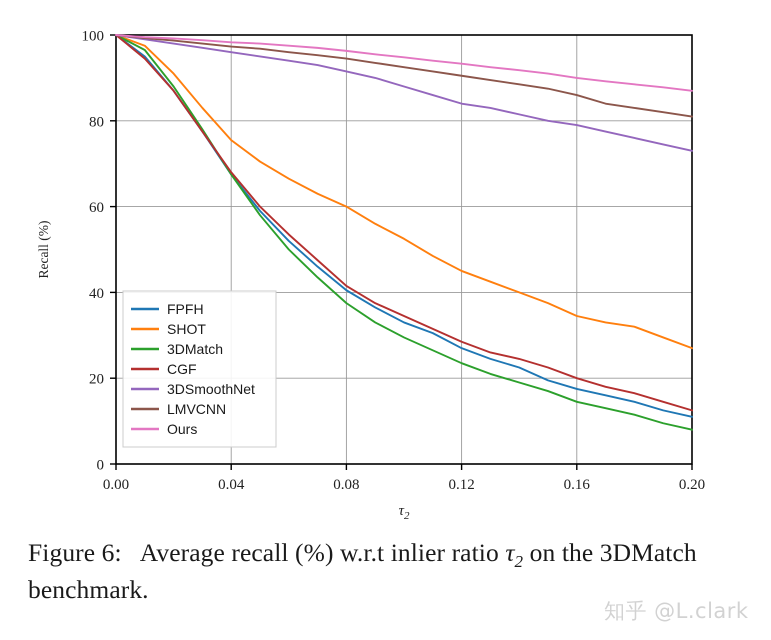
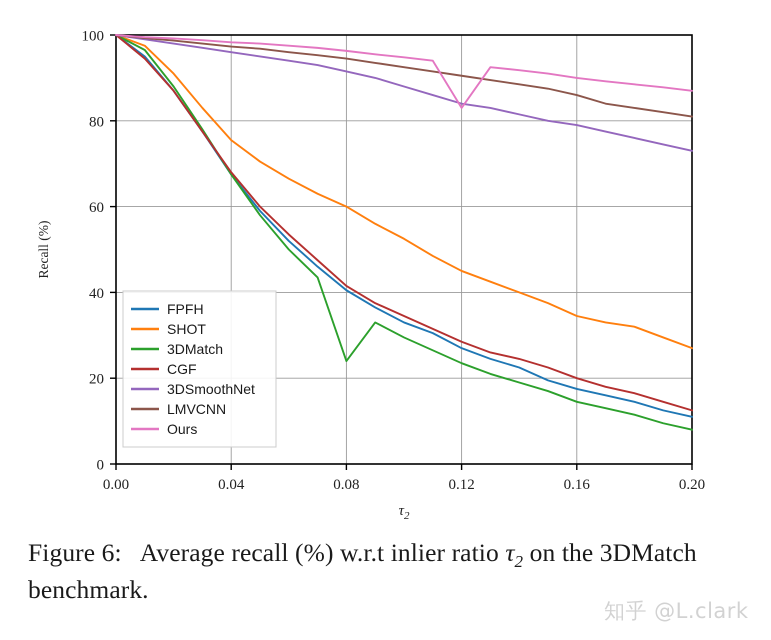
3DMatch/0.08: 38 -> 24
Ours/0.12: 93 -> 83
